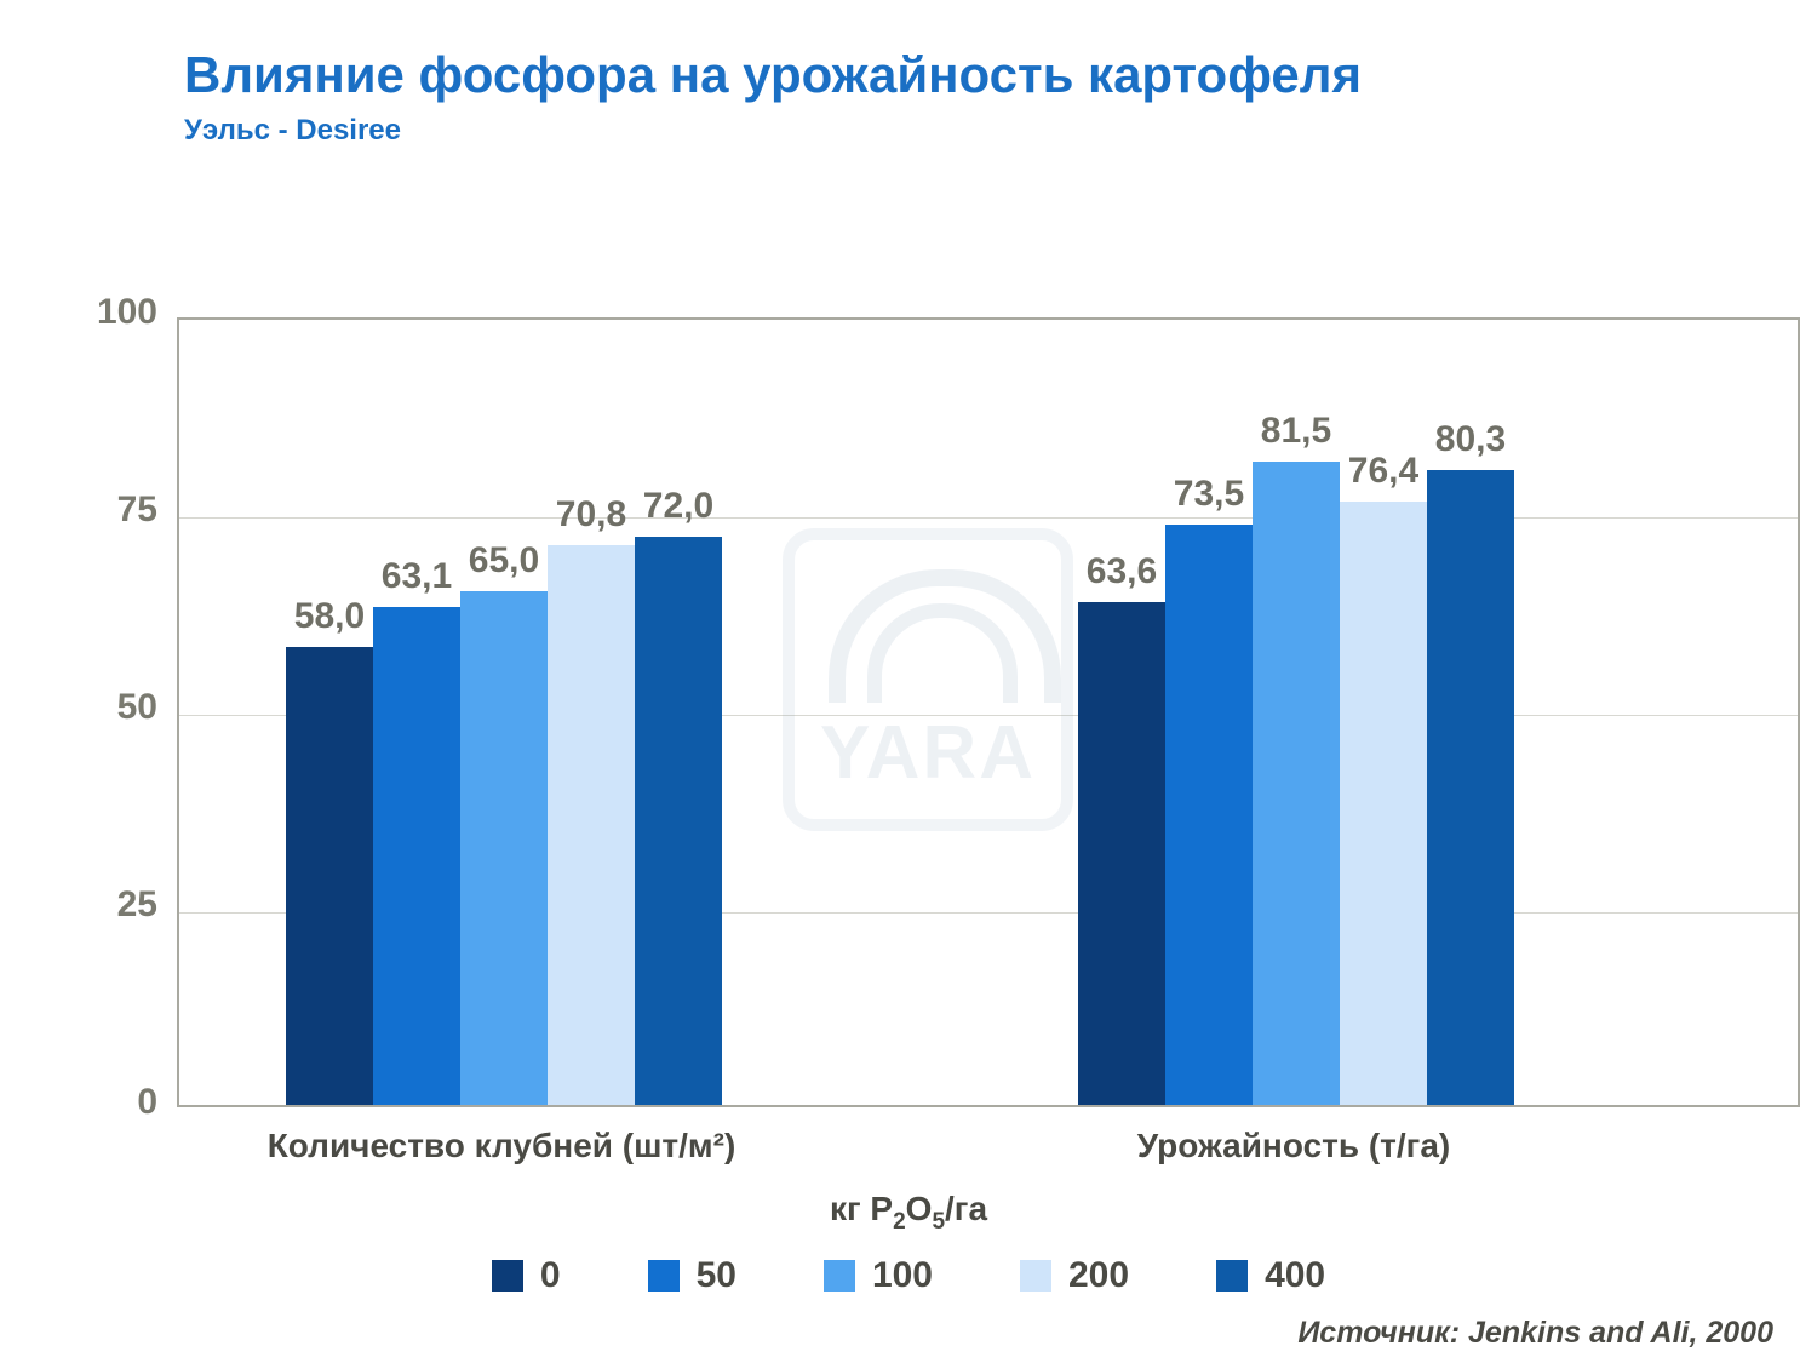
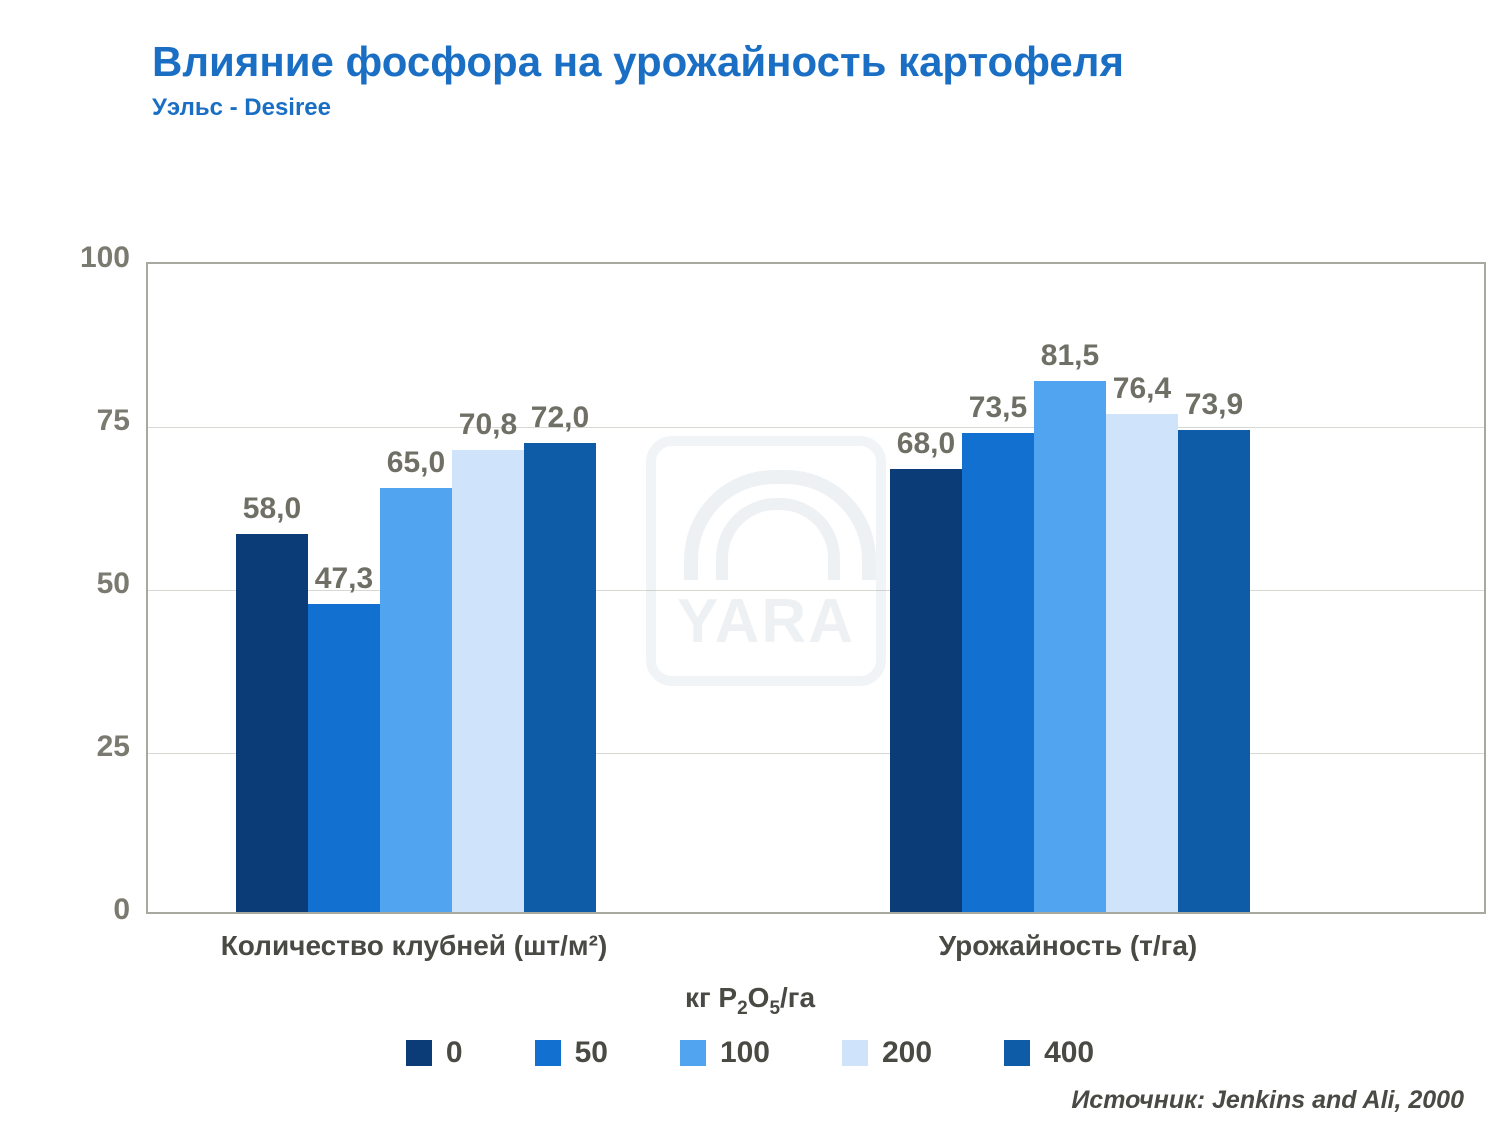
50/Количество клубней (шт/м²): 63,1 -> 47,3
0/Урожайность (т/га): 63,6 -> 68,0
400/Урожайность (т/га): 80,3 -> 73,9
